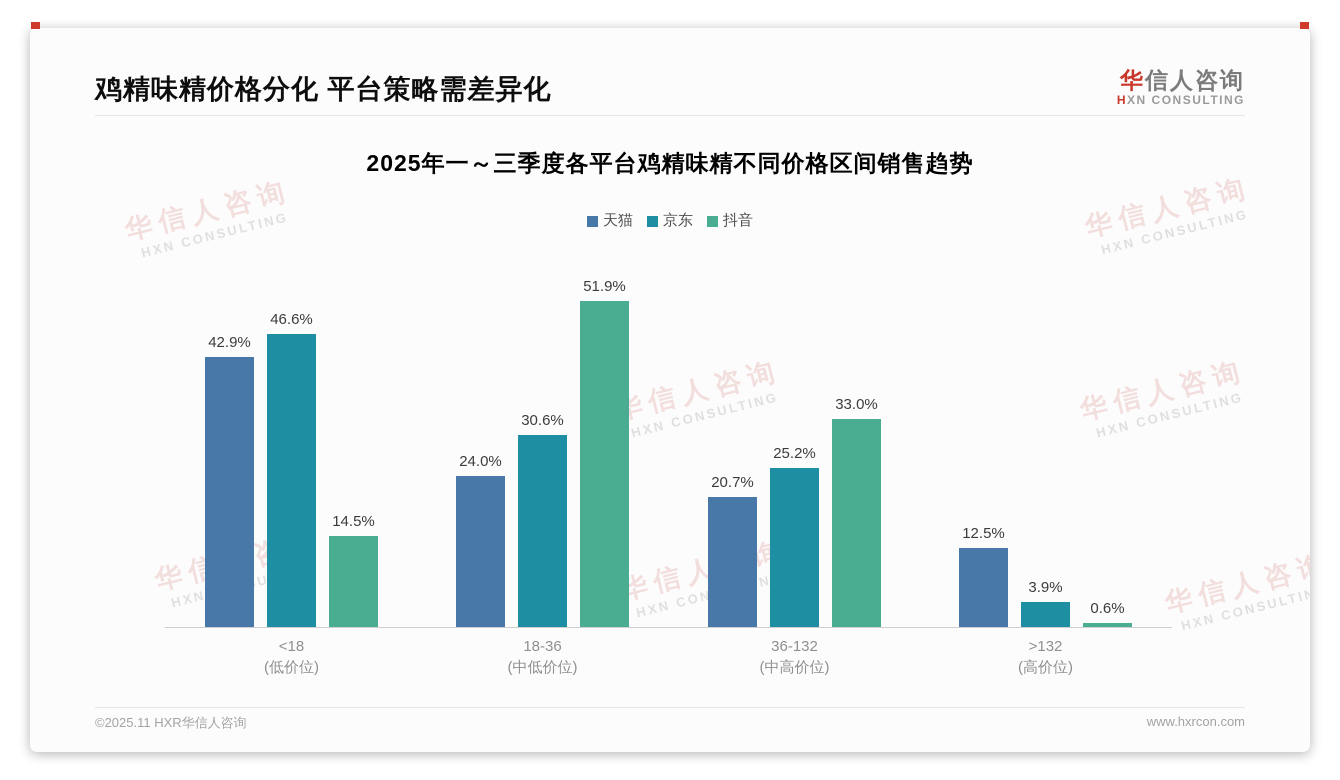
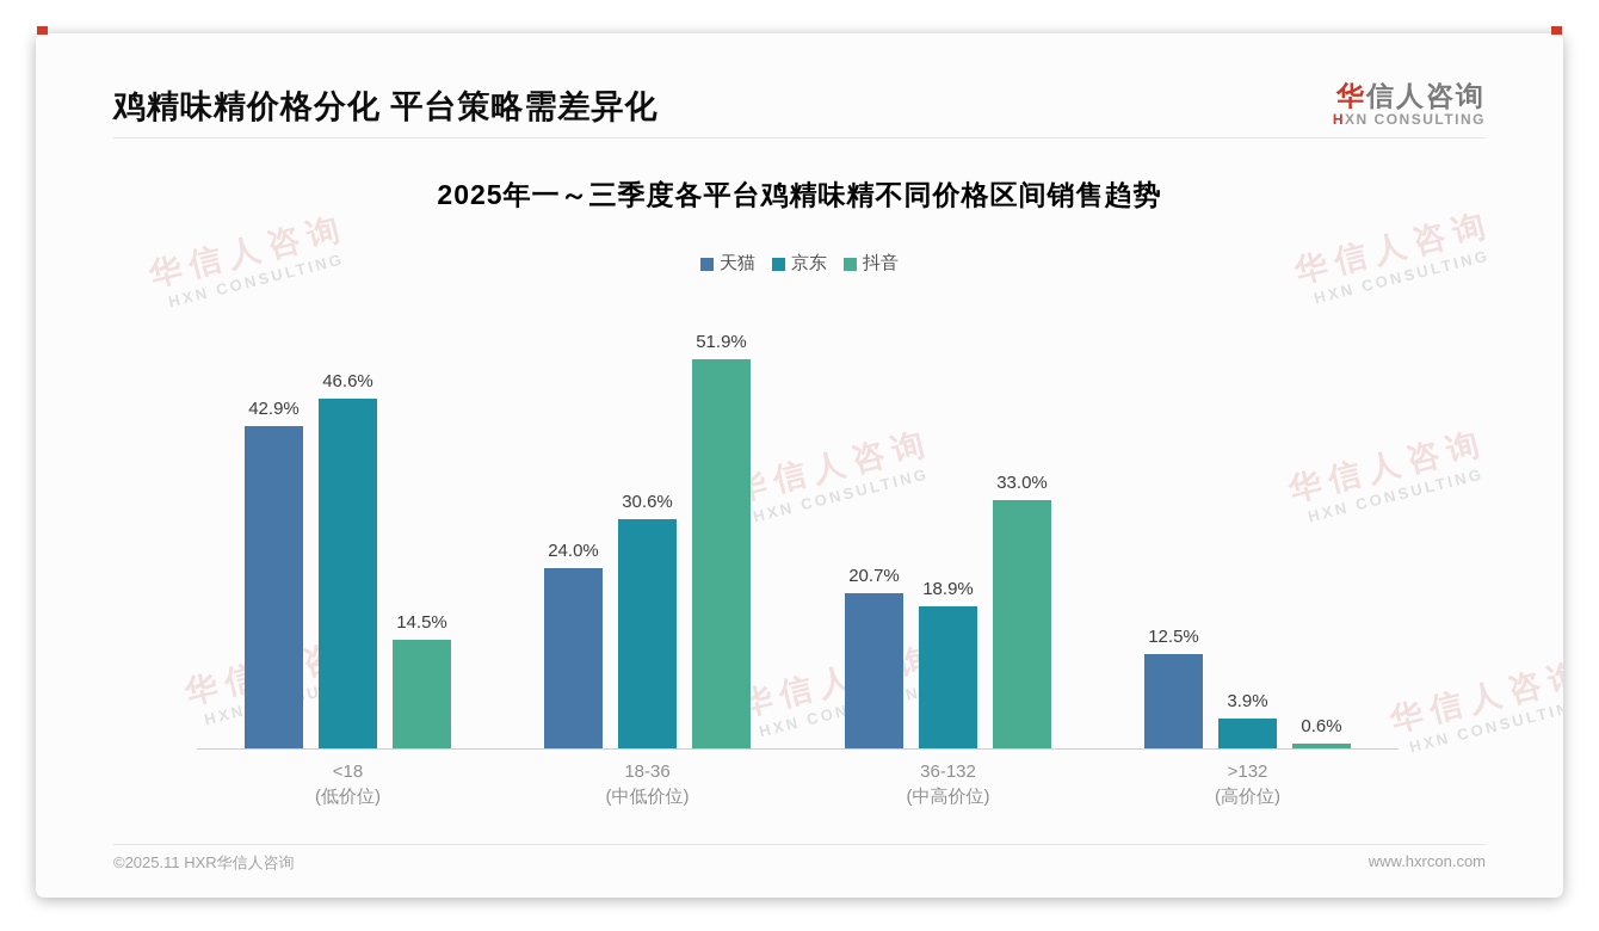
京东/36-132: 25.2% -> 18.9%
